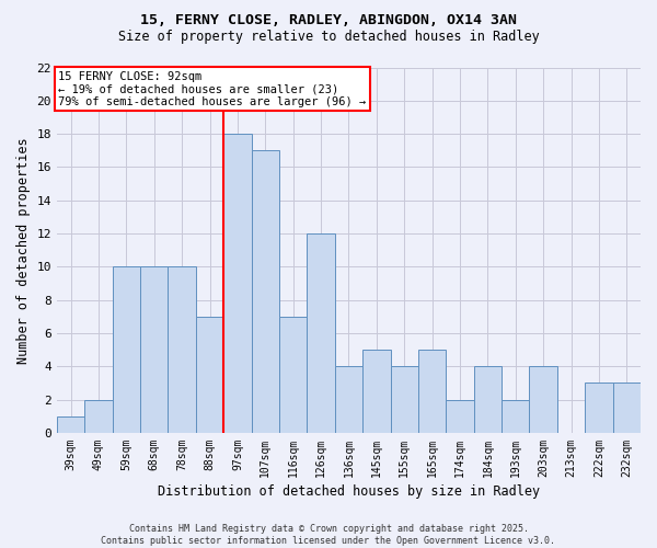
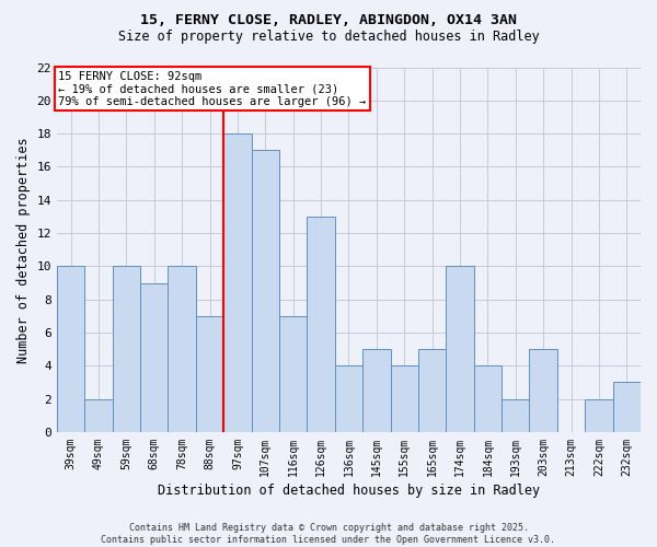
39sqm: 1 -> 10
68sqm: 10 -> 9
126sqm: 12 -> 13
174sqm: 2 -> 10
203sqm: 4 -> 5
222sqm: 3 -> 2
